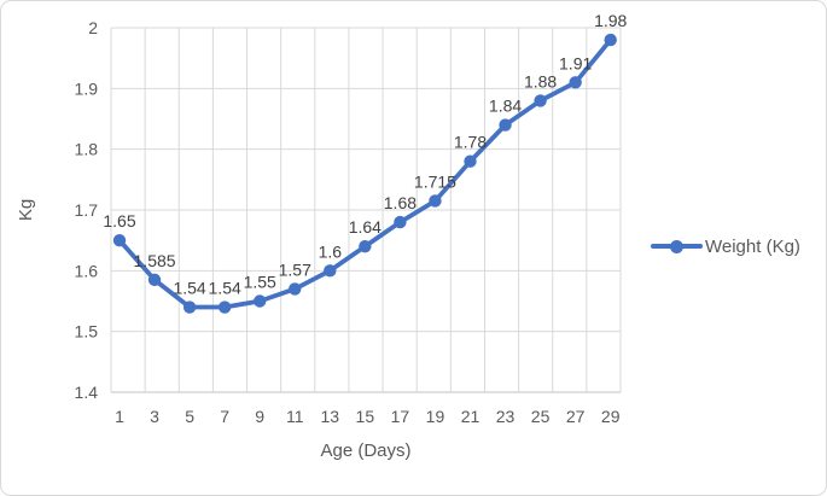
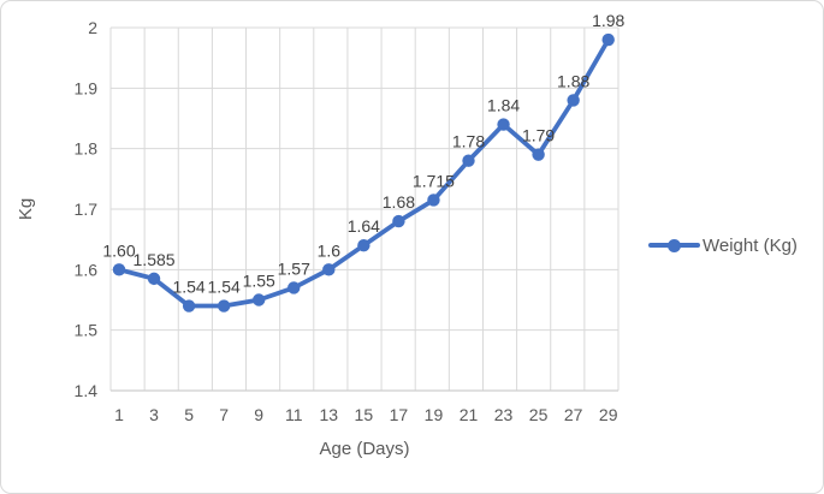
1: 1.65 -> 1.60
25: 1.88 -> 1.79
27: 1.91 -> 1.88
